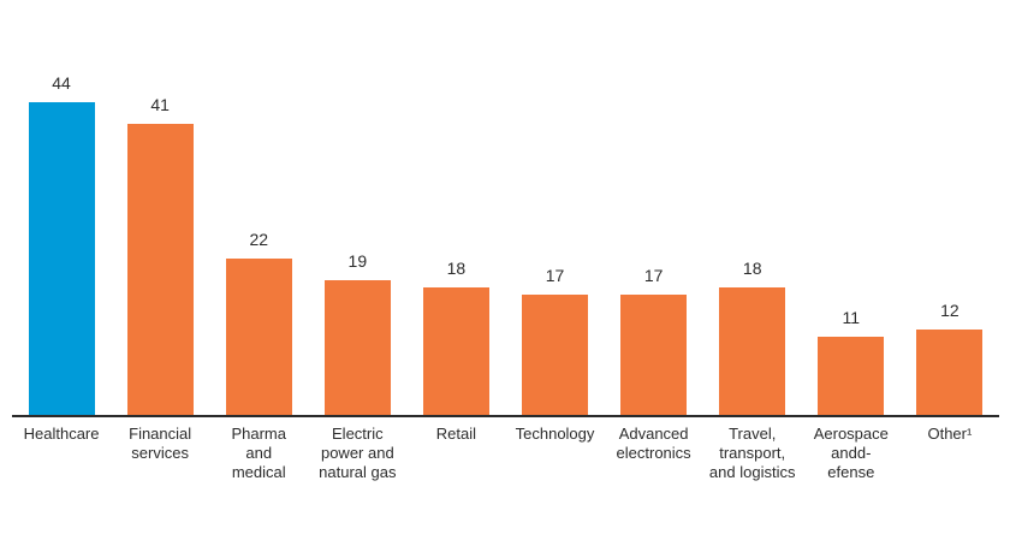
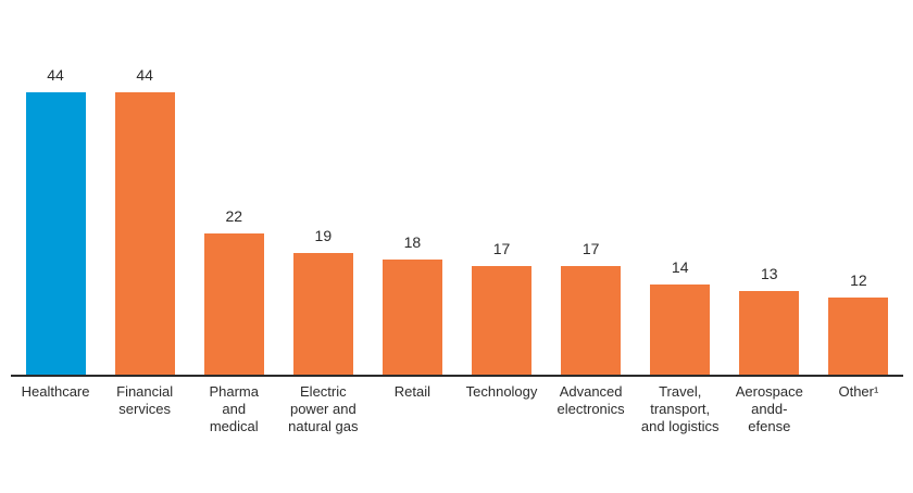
Financial services: 41 -> 44
Travel, transport, and logistics: 18 -> 14
Aerospace andd- efense: 11 -> 13
